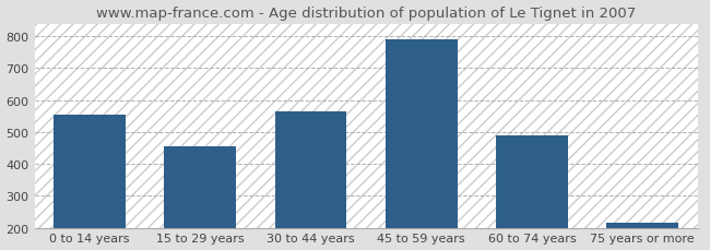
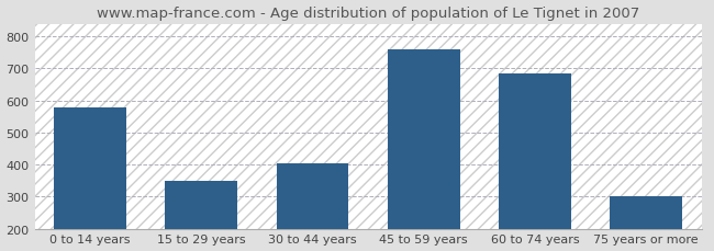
0 to 14 years: 555 -> 580
15 to 29 years: 455 -> 350
30 to 44 years: 565 -> 405
45 to 59 years: 790 -> 760
60 to 74 years: 490 -> 685
75 years or more: 215 -> 300
